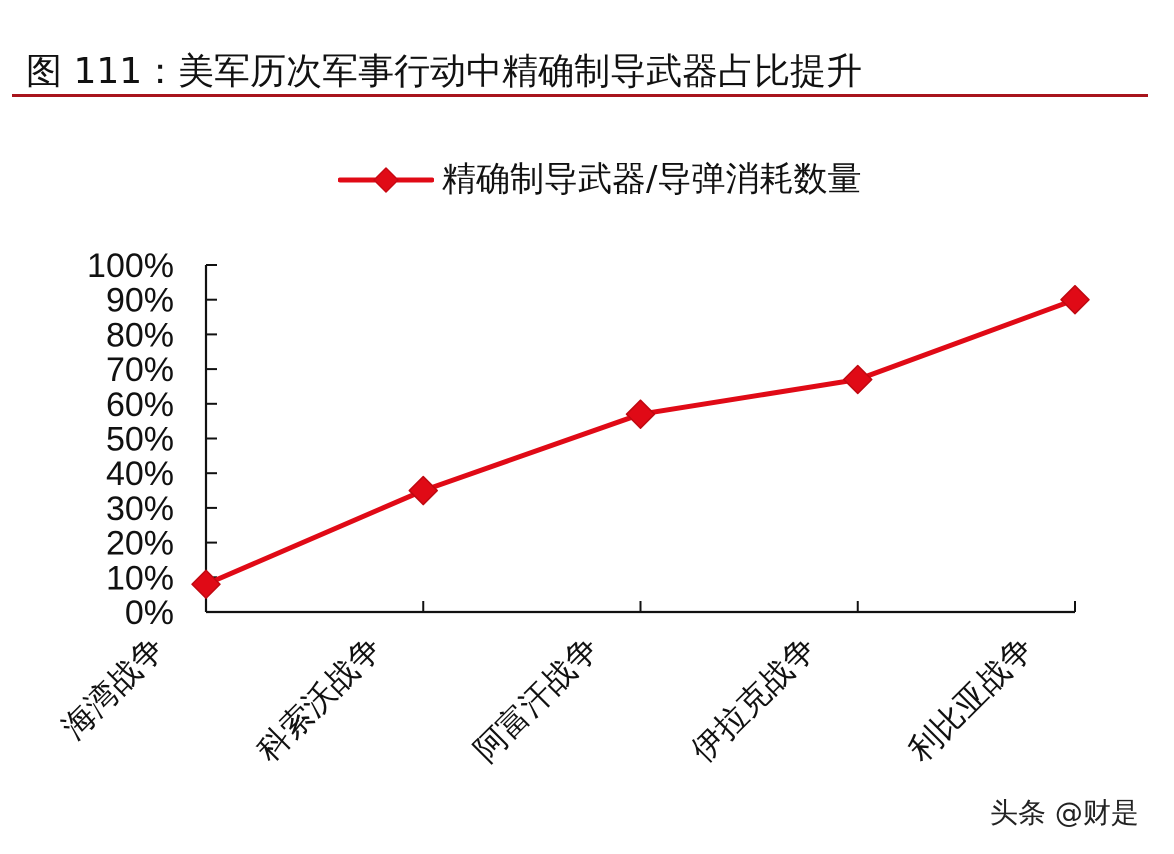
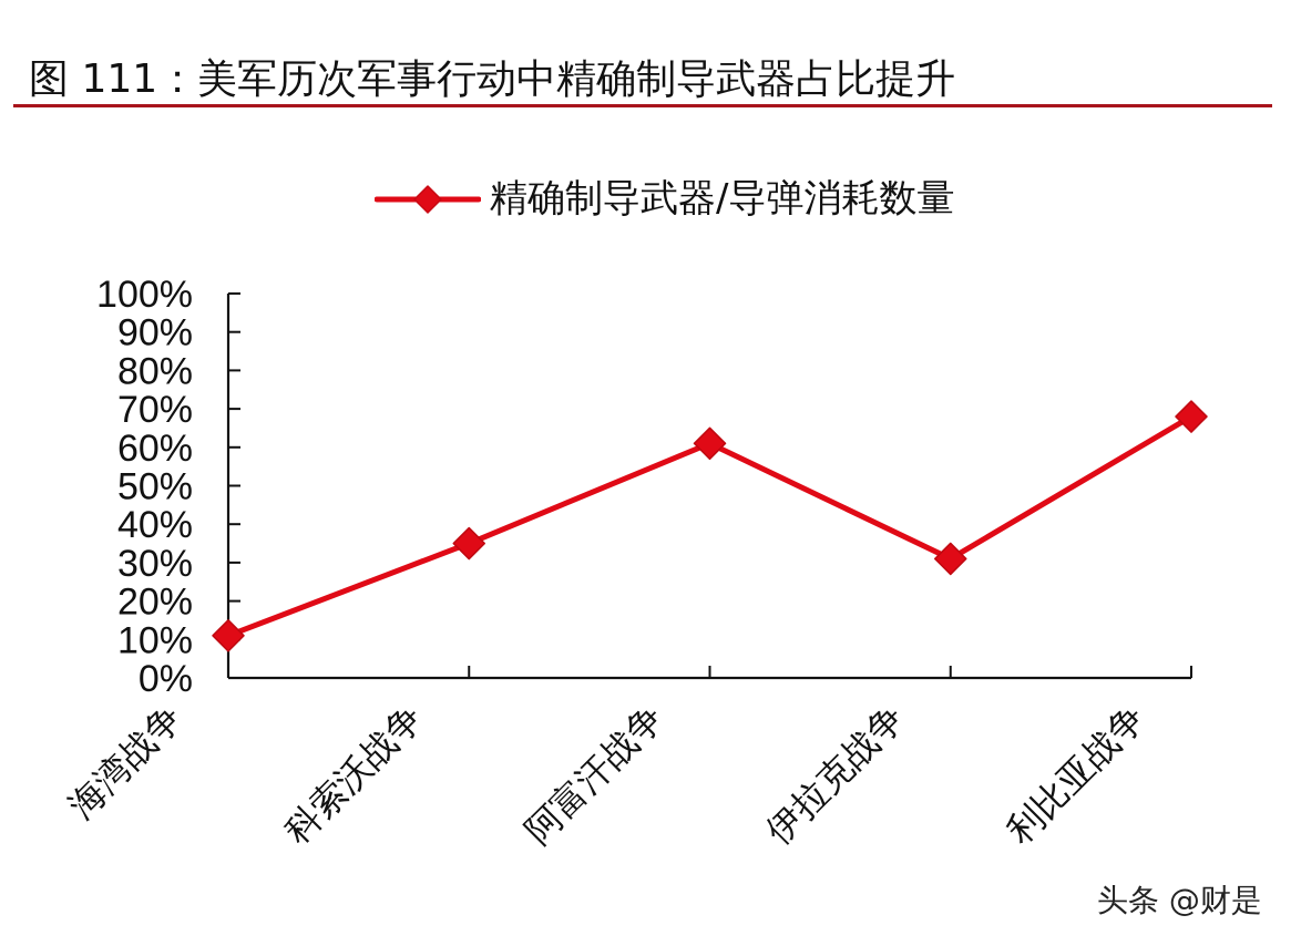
海湾战争: 8% -> 11%
阿富汗战争: 57% -> 61%
伊拉克战争: 67% -> 31%
利比亚战争: 90% -> 68%
